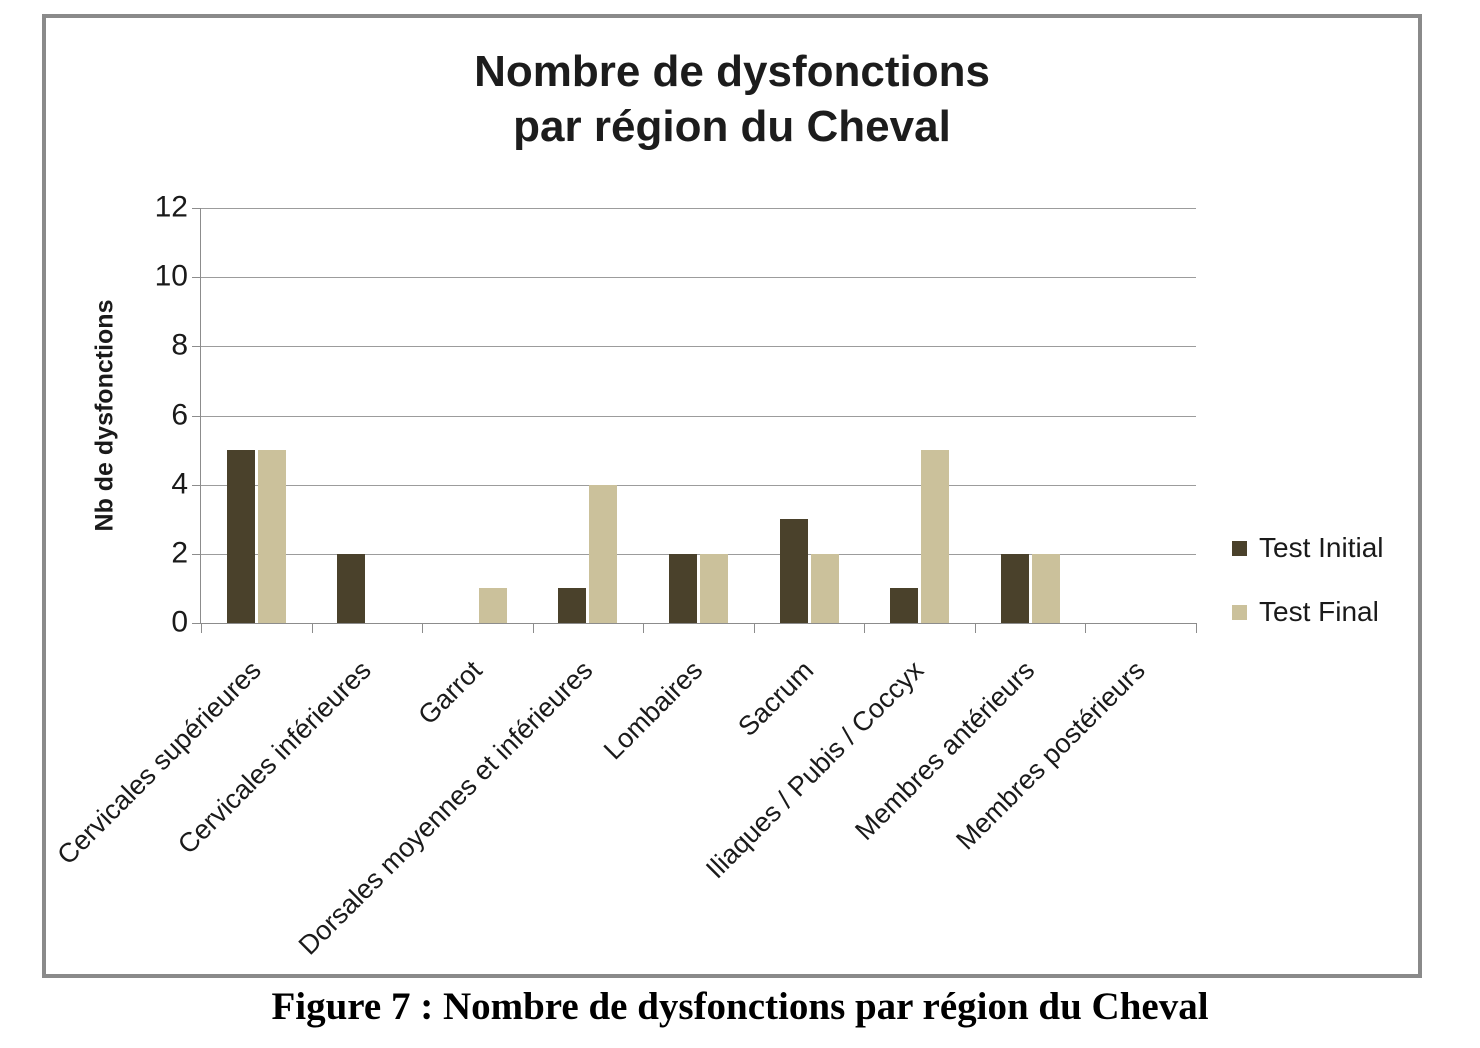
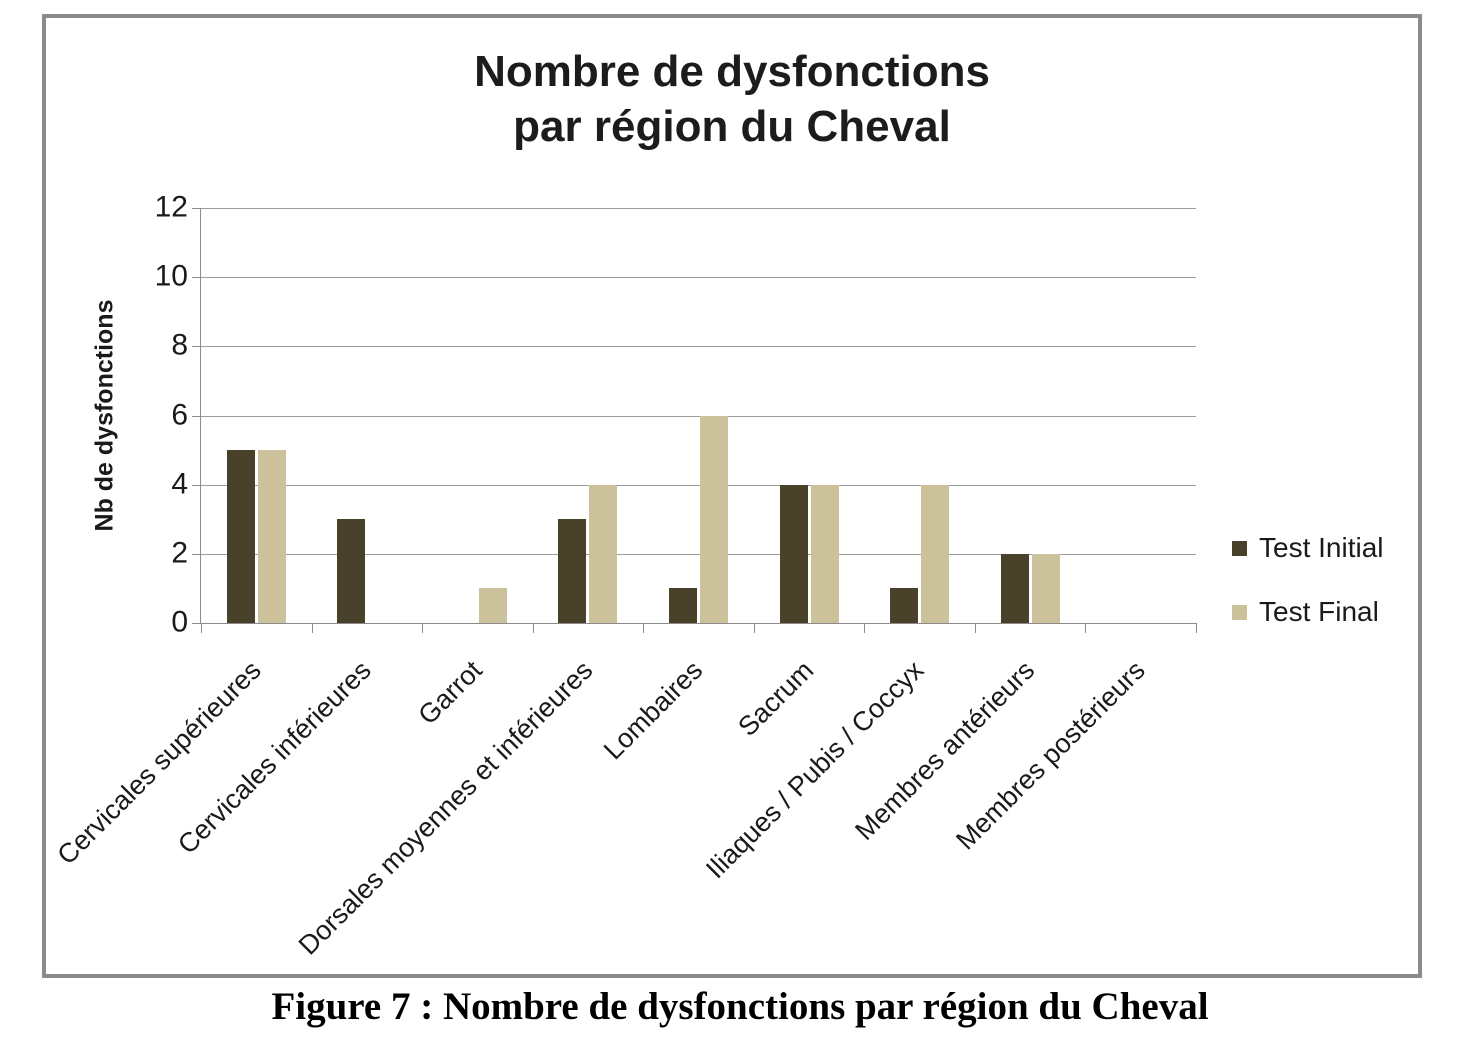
Test Initial/Cervicales inférieures: 2 -> 3
Test Initial/Dorsales moyennes et inférieures: 1 -> 3
Test Initial/Lombaires: 2 -> 1
Test Final/Lombaires: 2 -> 6
Test Initial/Sacrum: 3 -> 4
Test Final/Sacrum: 2 -> 4
Test Final/Iliaques / Pubis / Coccyx: 5 -> 4
